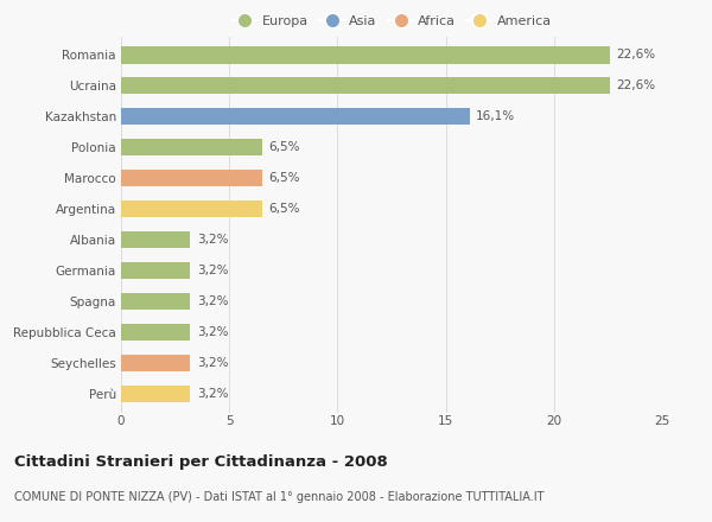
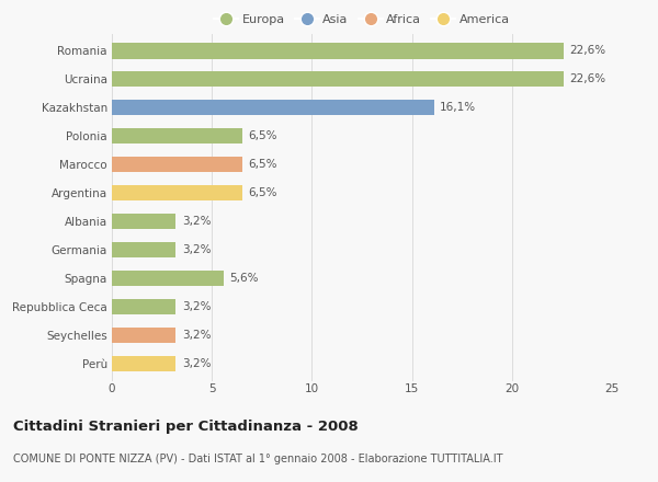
Spagna: 3,2% -> 5,6%
